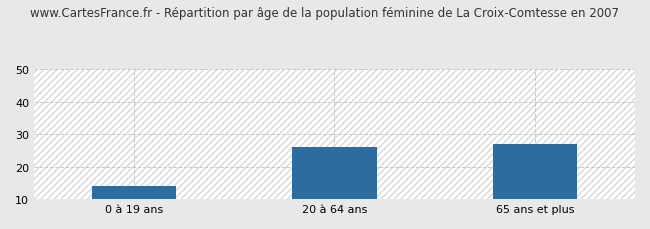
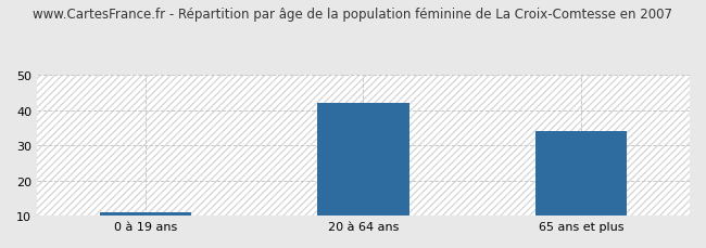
0 à 19 ans: 14 -> 11
20 à 64 ans: 26 -> 42
65 ans et plus: 27 -> 34
